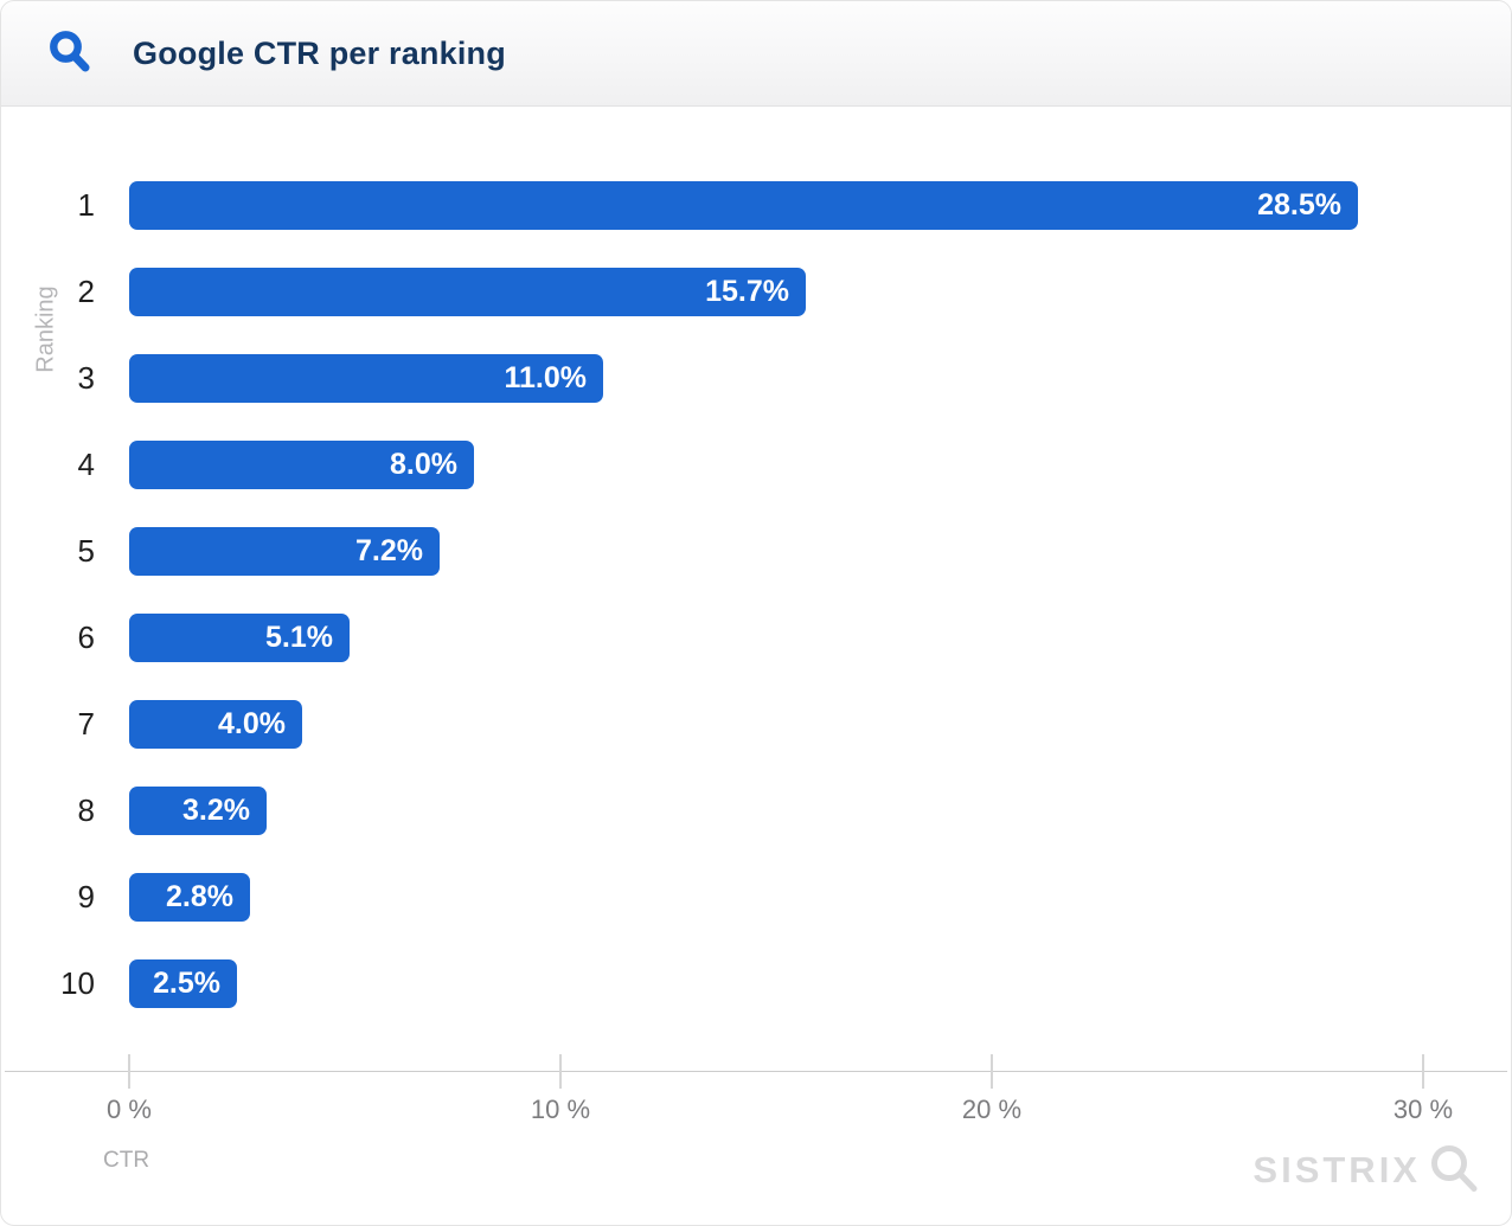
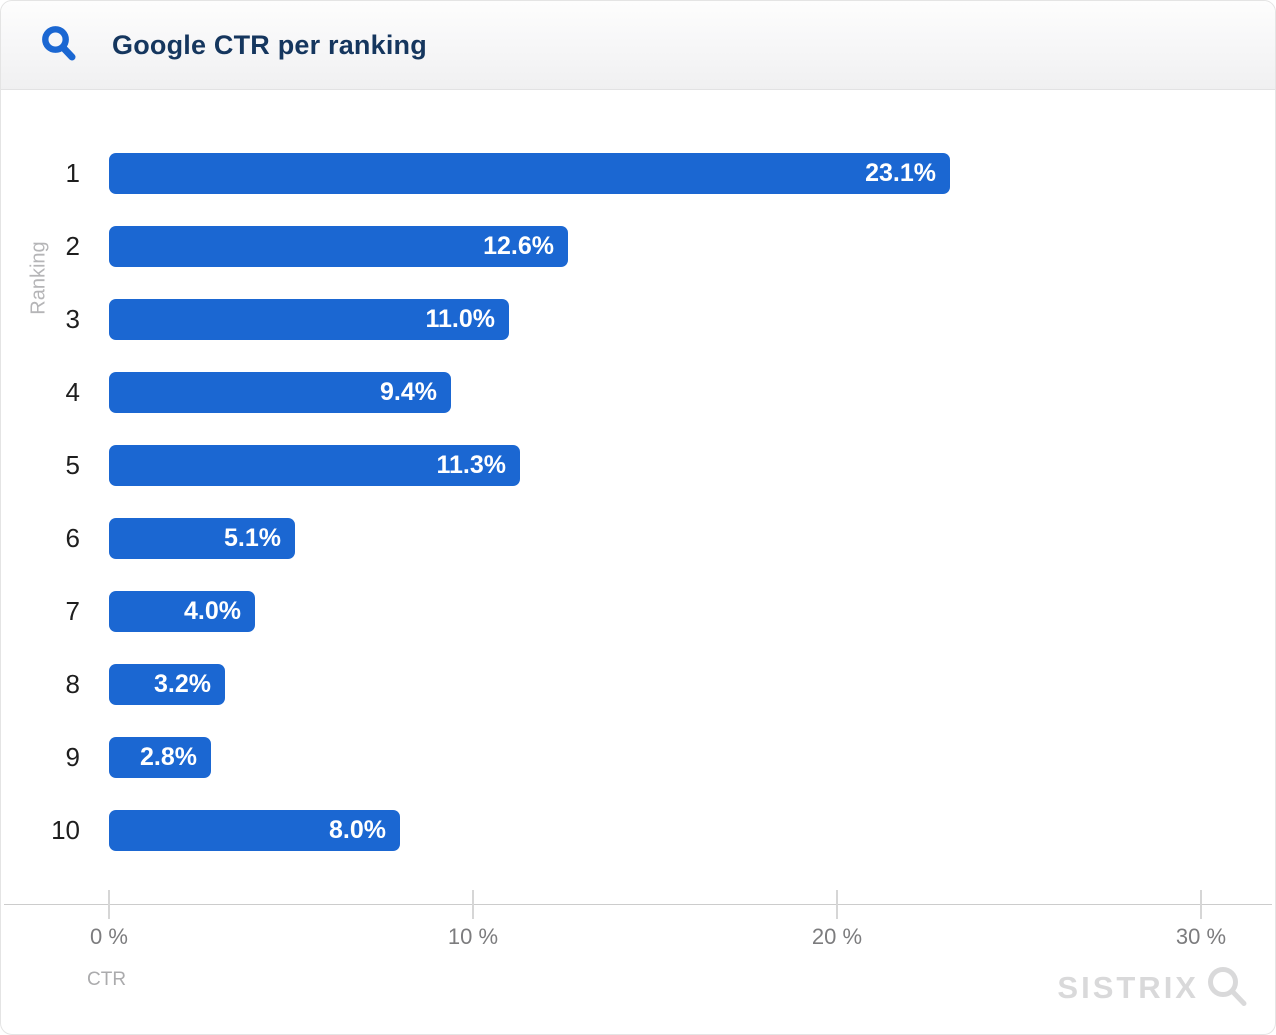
1: 28.5% -> 23.1%
2: 15.7% -> 12.6%
4: 8.0% -> 9.4%
5: 7.2% -> 11.3%
10: 2.5% -> 8.0%
